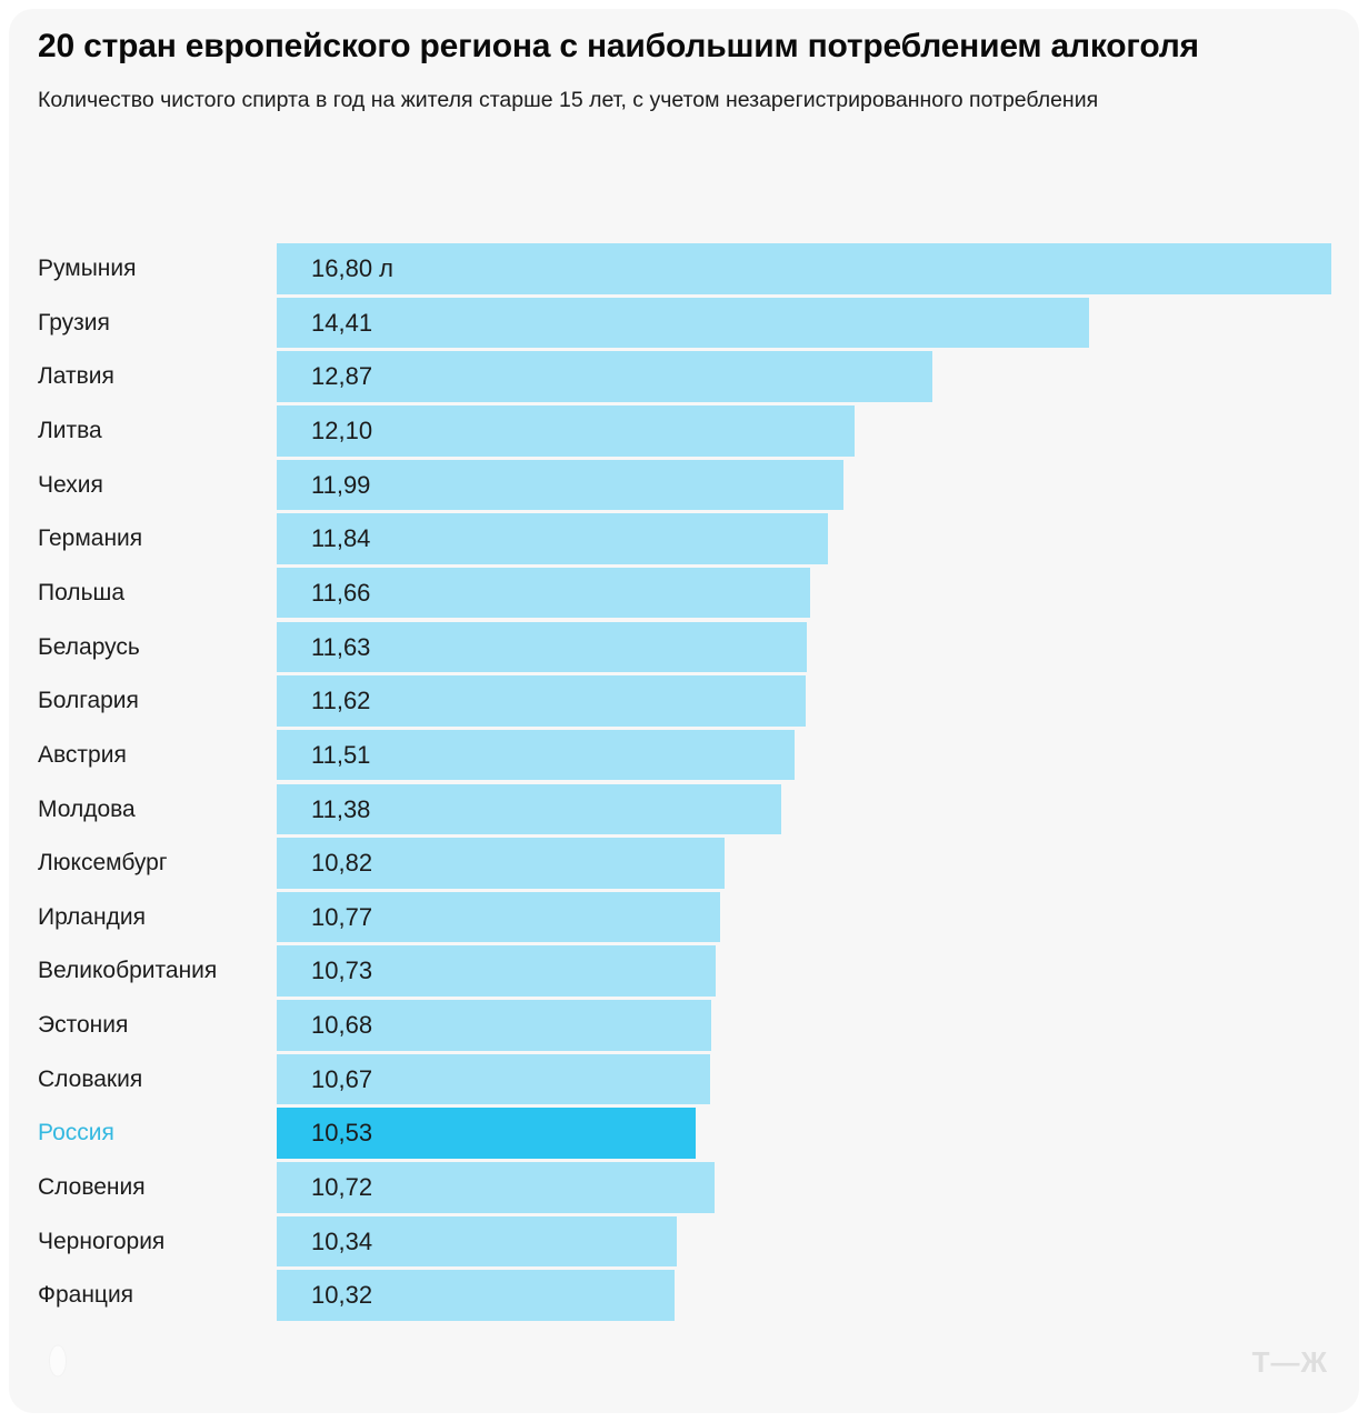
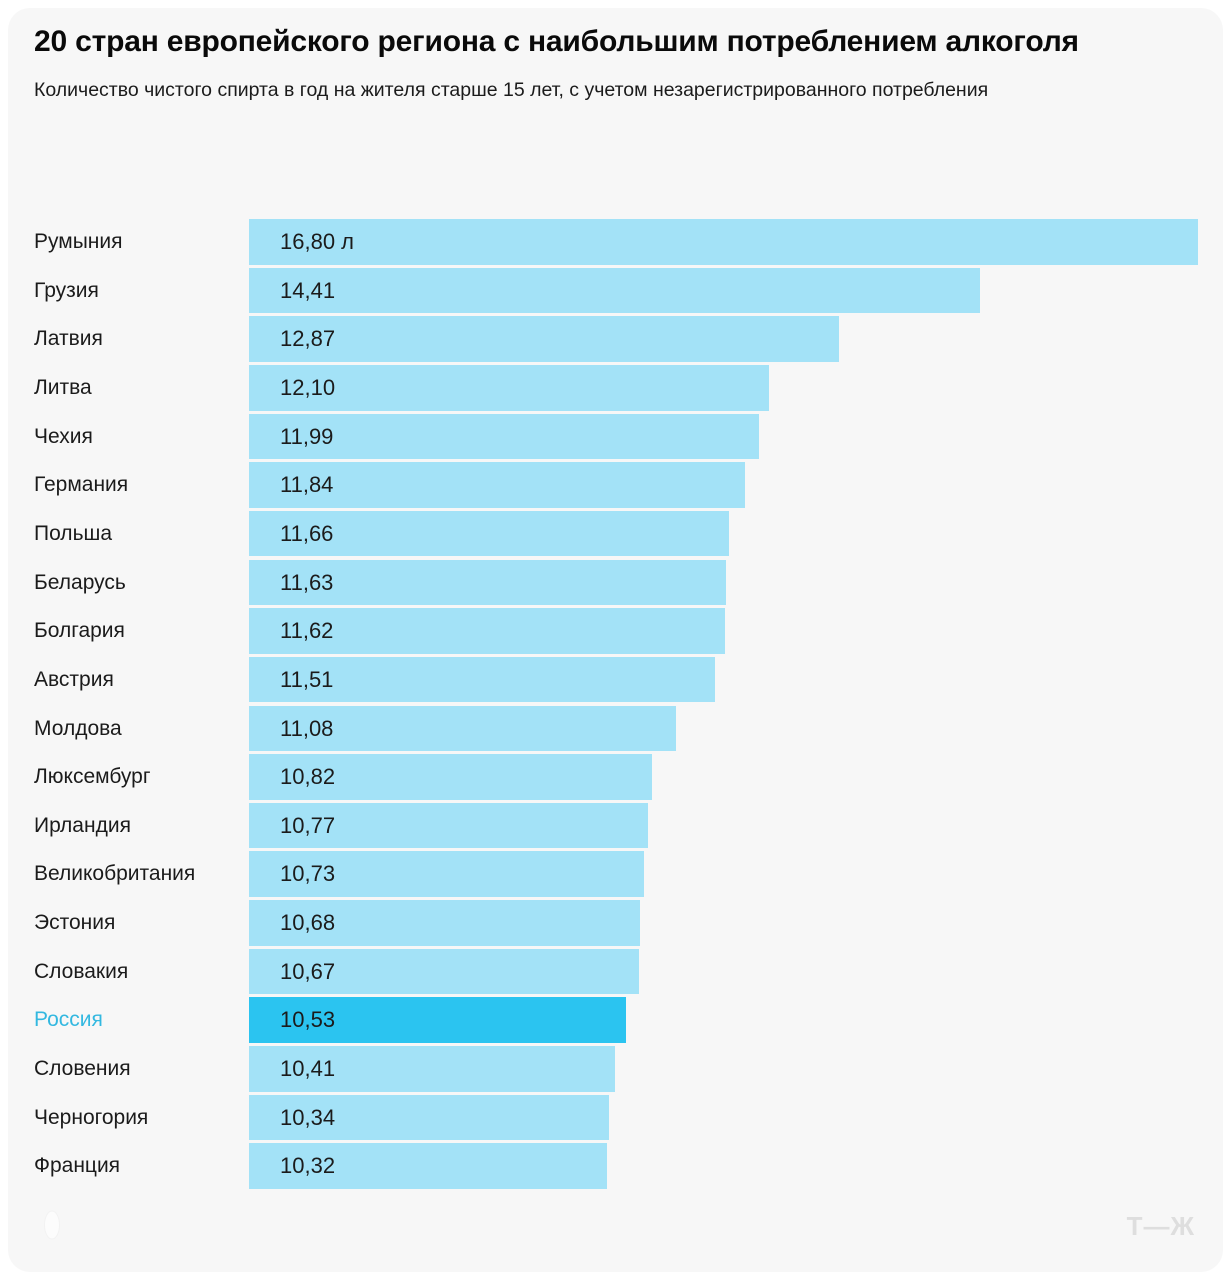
Молдова: 11,38 -> 11,08
Словения: 10,72 -> 10,41
